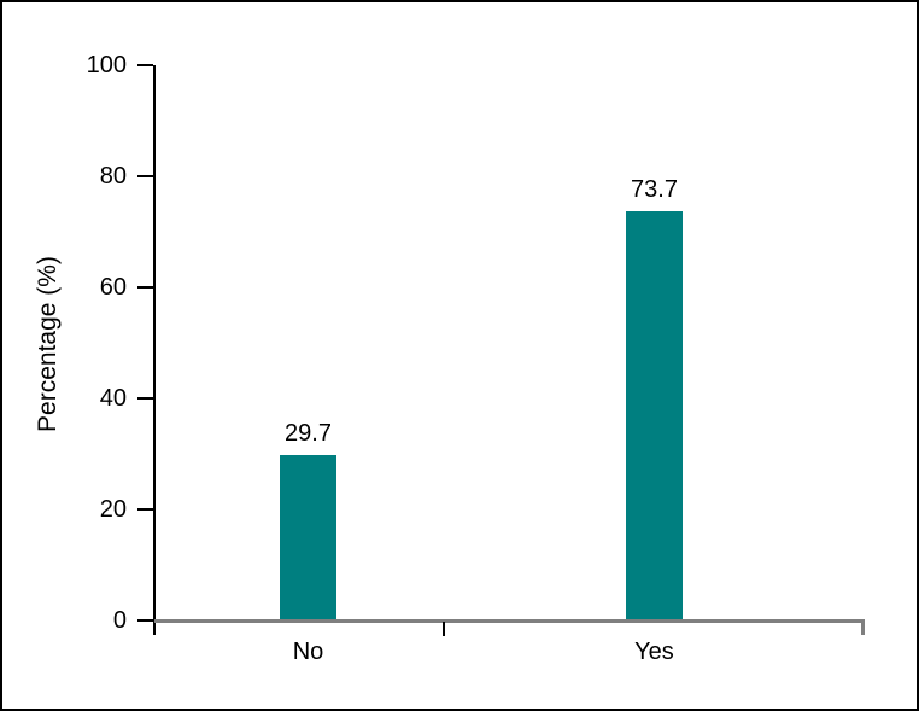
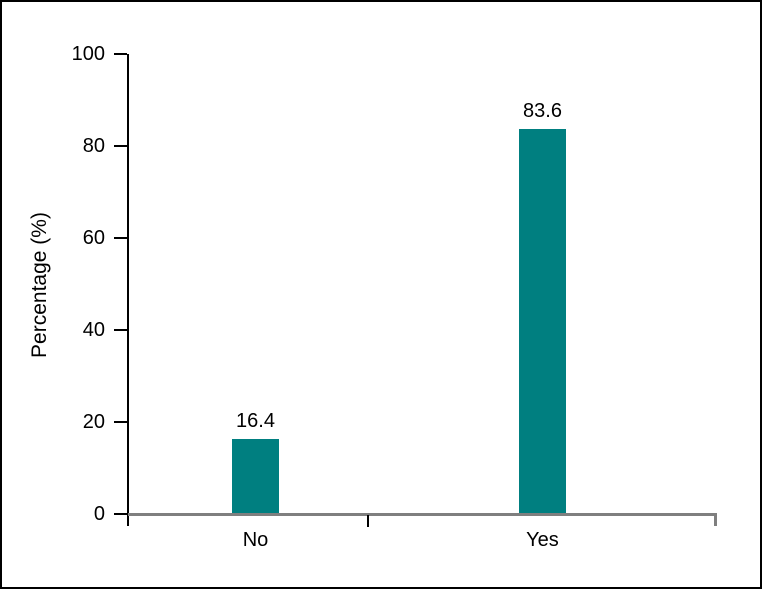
No: 29.7 -> 16.4
Yes: 73.7 -> 83.6
